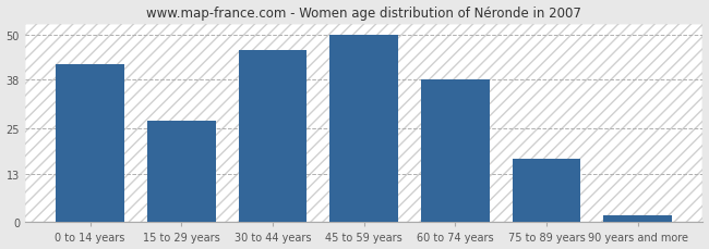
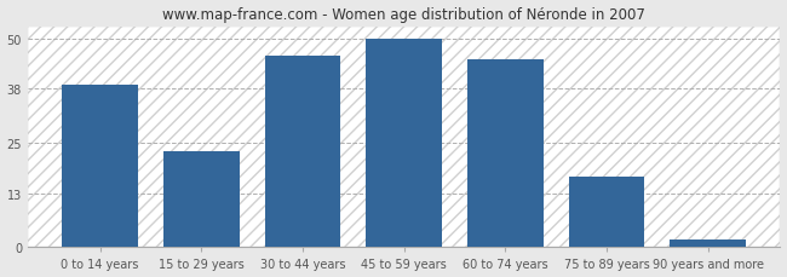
0 to 14 years: 42 -> 39
15 to 29 years: 27 -> 23
60 to 74 years: 38 -> 45
